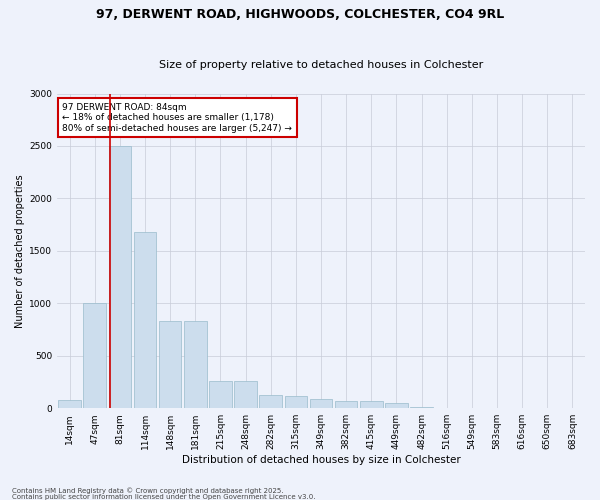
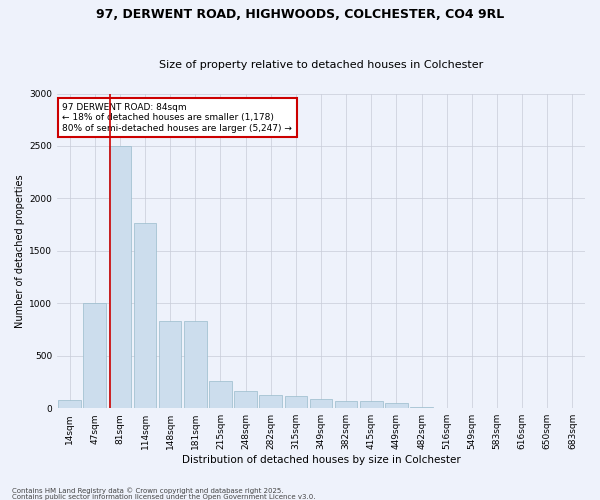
114sqm: 1680 -> 1770
248sqm: 260 -> 160
